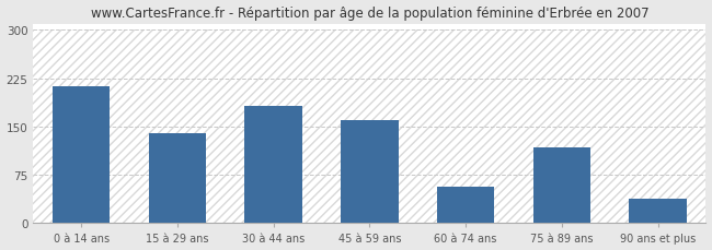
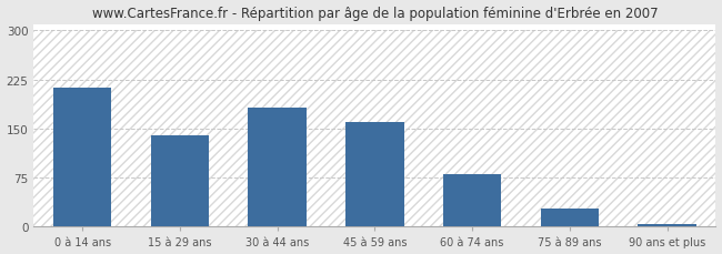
60 à 74 ans: 56 -> 80
75 à 89 ans: 118 -> 28
90 ans et plus: 38 -> 4
